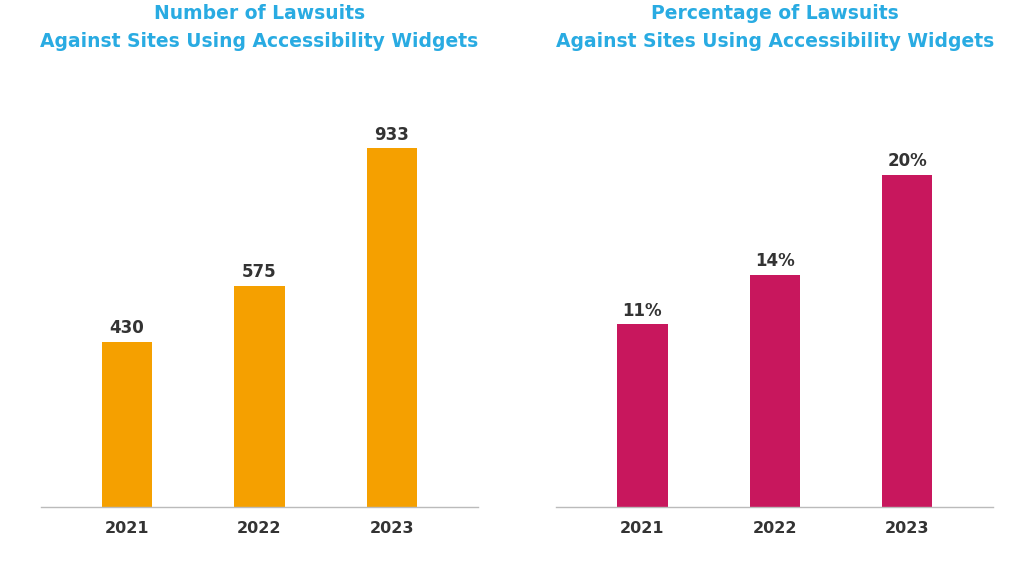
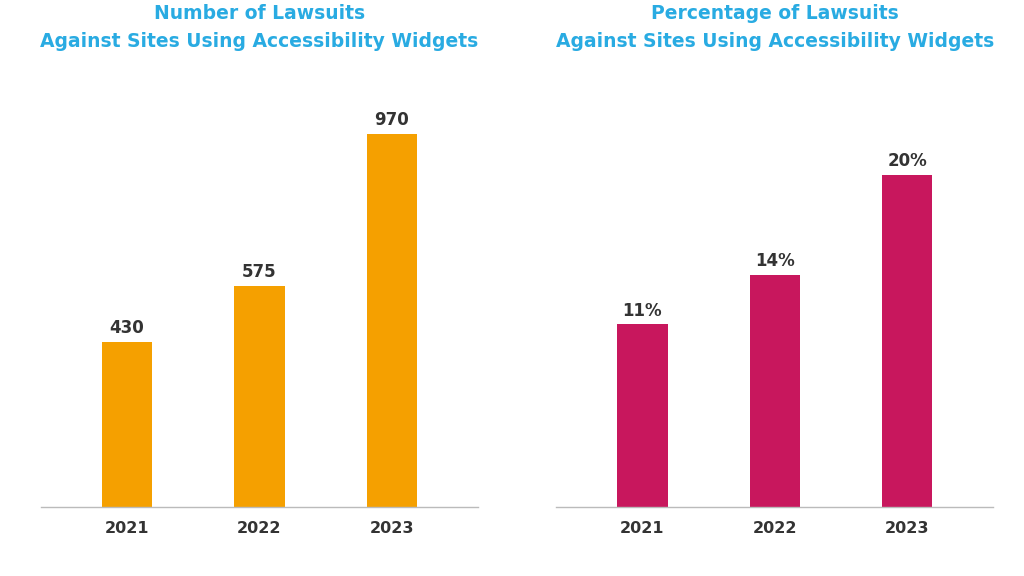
Number of Lawsuits Against Sites Using Accessibility Widgets/2023: 933 -> 970
